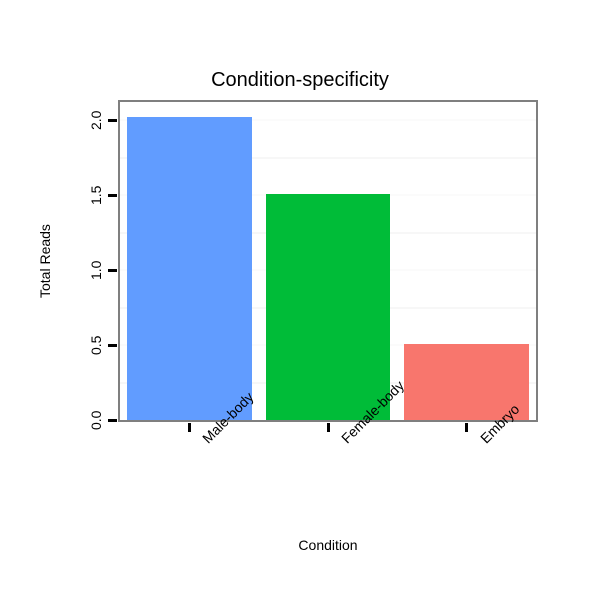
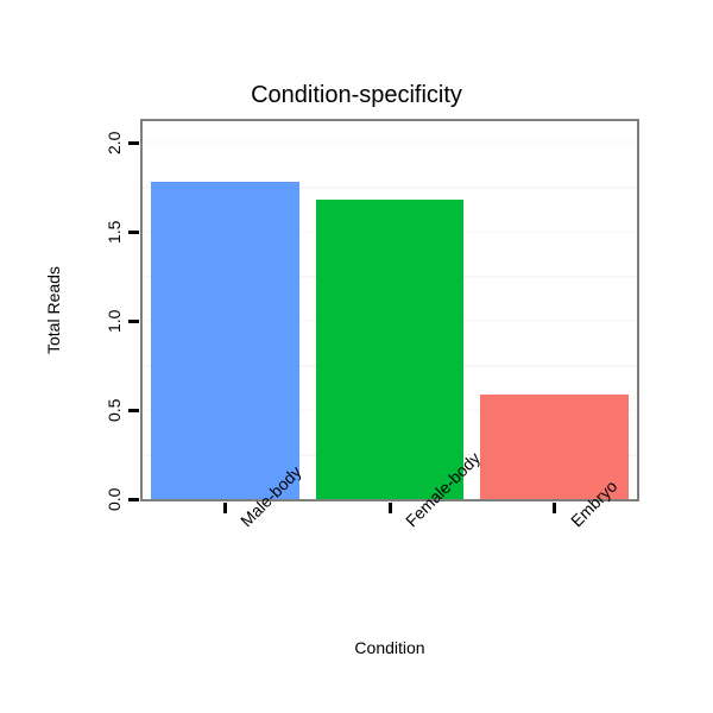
Male-body: 2.02 -> 1.78
Female-body: 1.51 -> 1.68
Embryo: 0.51 -> 0.59
